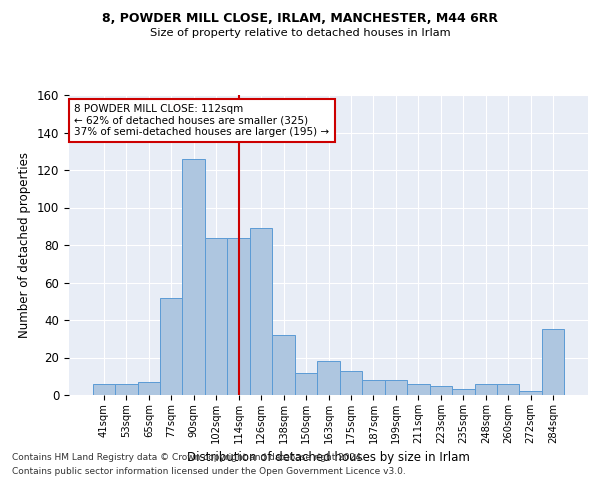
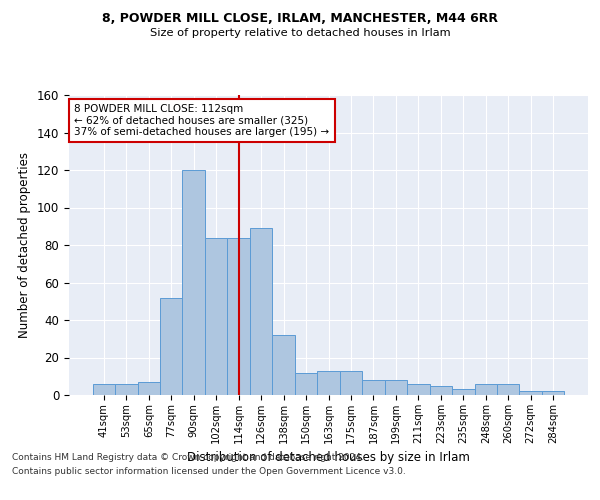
90sqm: 126 -> 120
163sqm: 18 -> 13
284sqm: 35 -> 2
